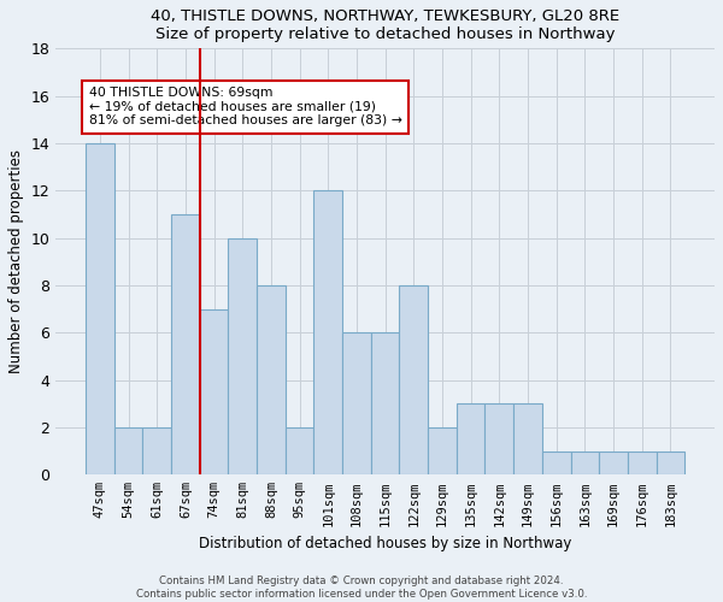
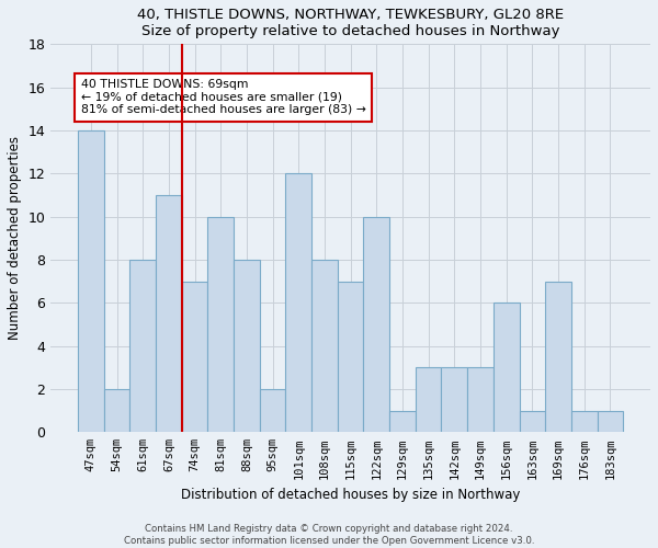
61sqm: 2 -> 8
108sqm: 6 -> 8
115sqm: 6 -> 7
122sqm: 8 -> 10
129sqm: 2 -> 1
156sqm: 1 -> 6
169sqm: 1 -> 7
